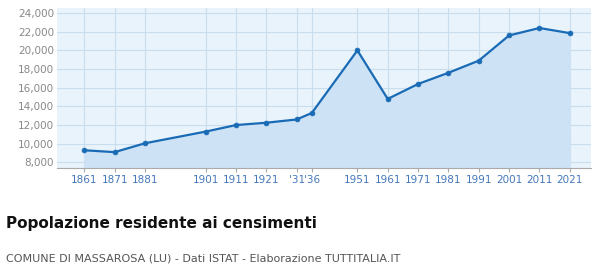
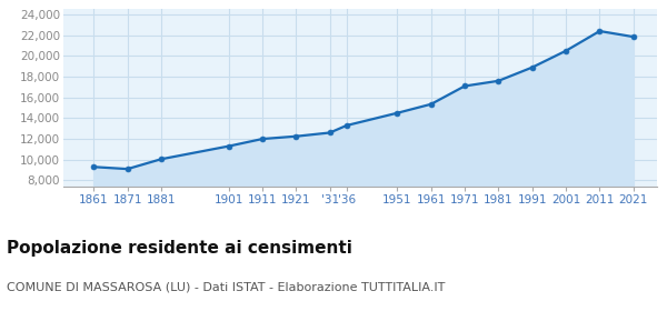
1951: 20,000 -> 14,500
1961: 14,800 -> 15,400
1971: 16,400 -> 17,100
2001: 21,600 -> 20,500
